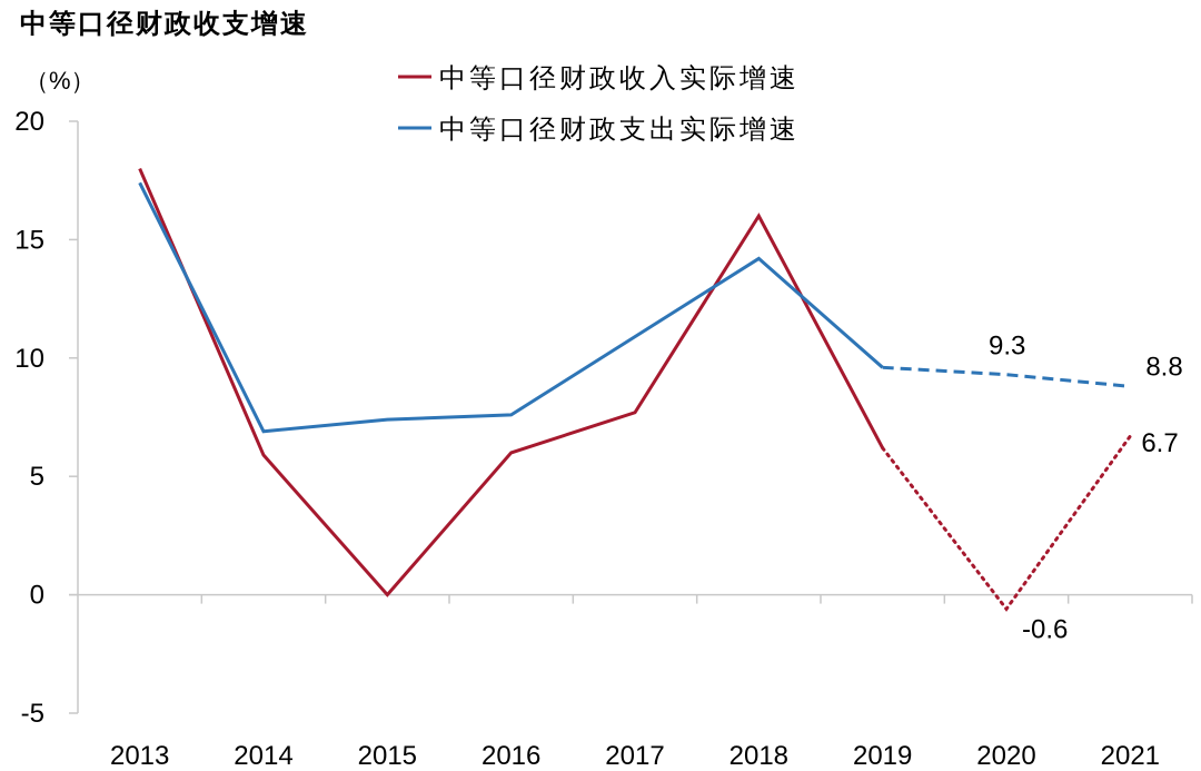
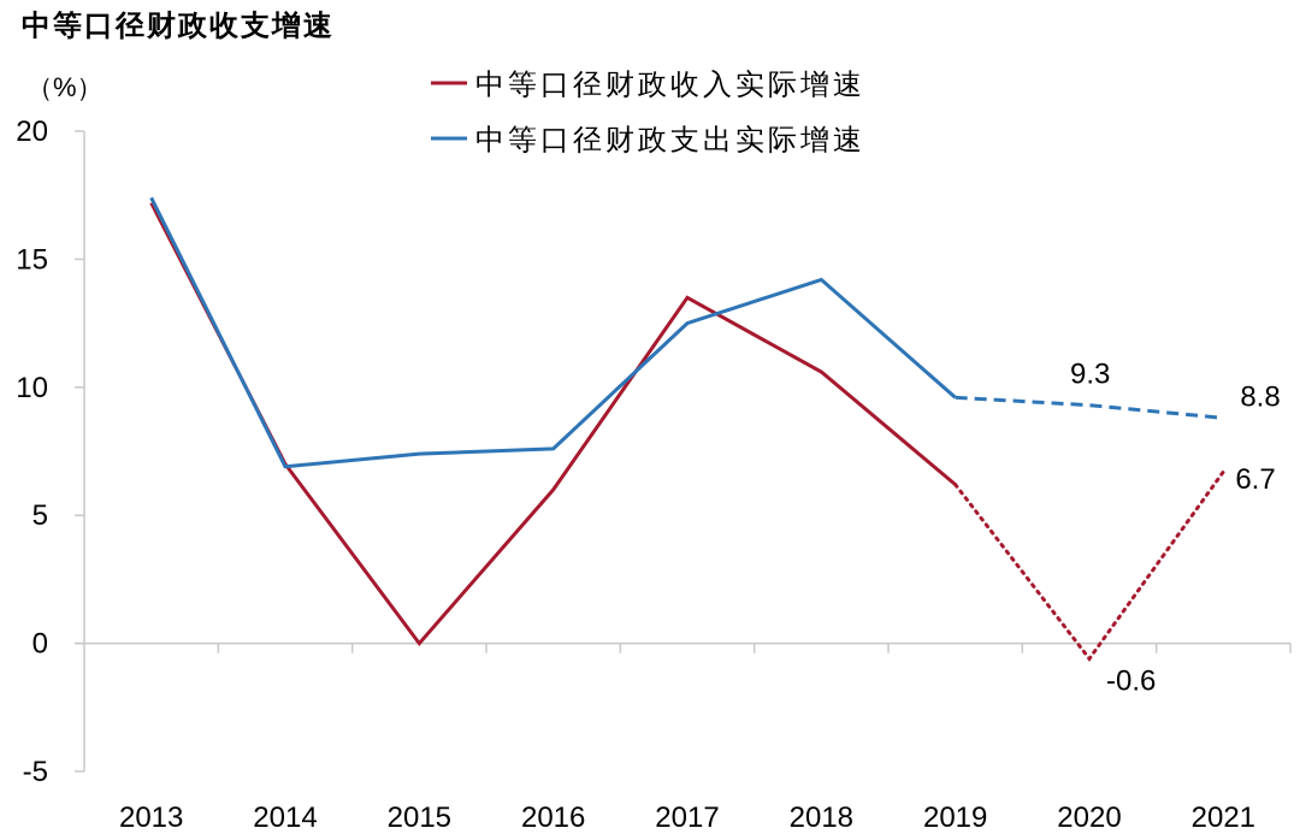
中等口径财政收入实际增速/2013: 18.0 -> 17.2
中等口径财政收入实际增速/2014: 5.9 -> 7.0
中等口径财政收入实际增速/2017: 7.7 -> 13.5
中等口径财政支出实际增速/2017: 10.9 -> 12.5
中等口径财政收入实际增速/2018: 16.0 -> 10.6
